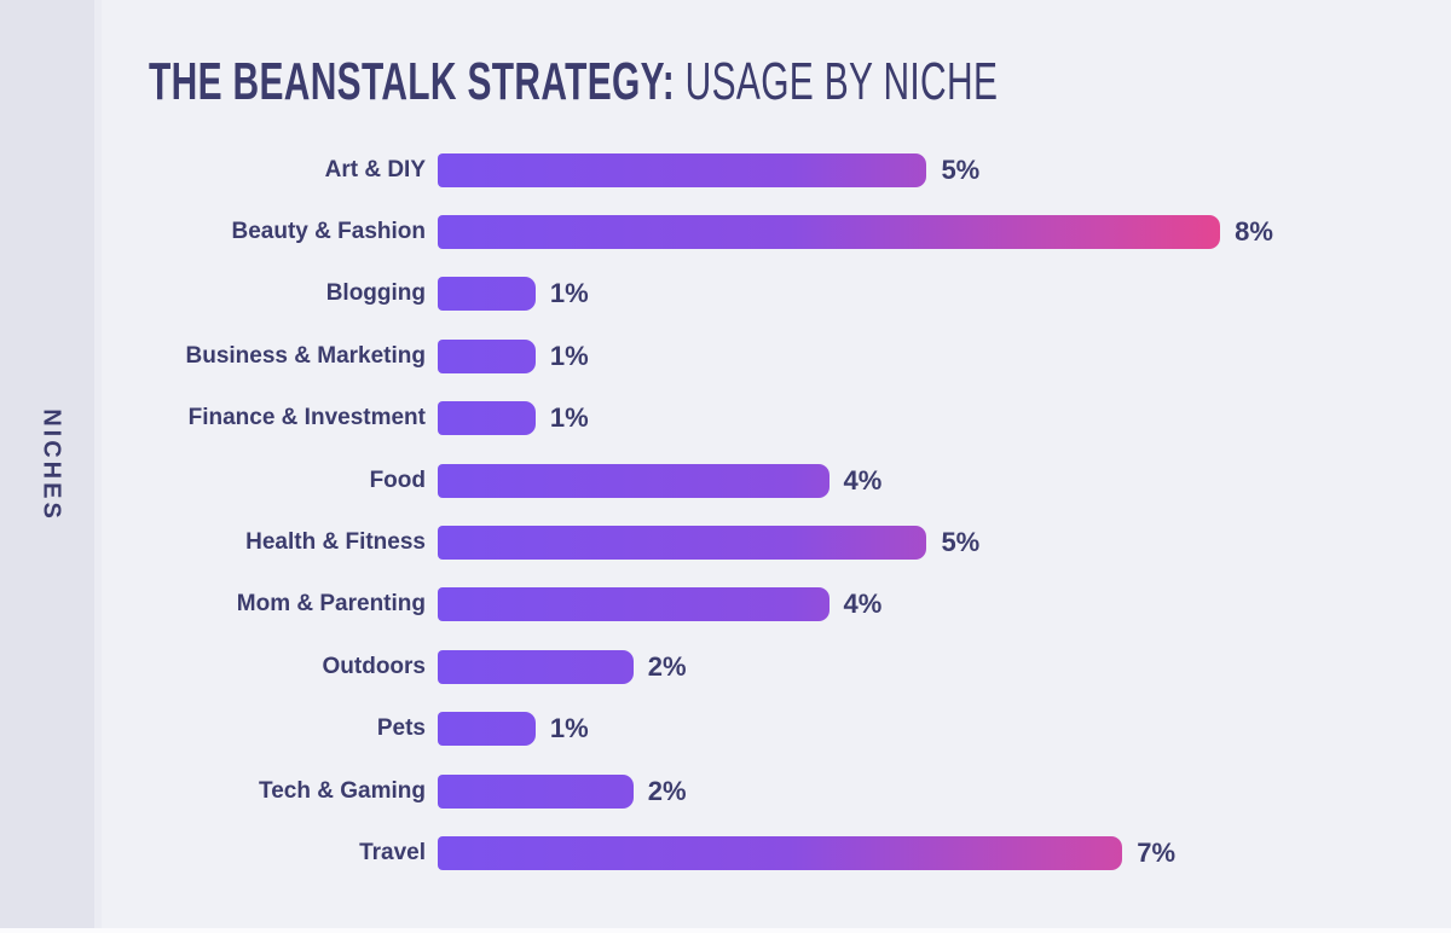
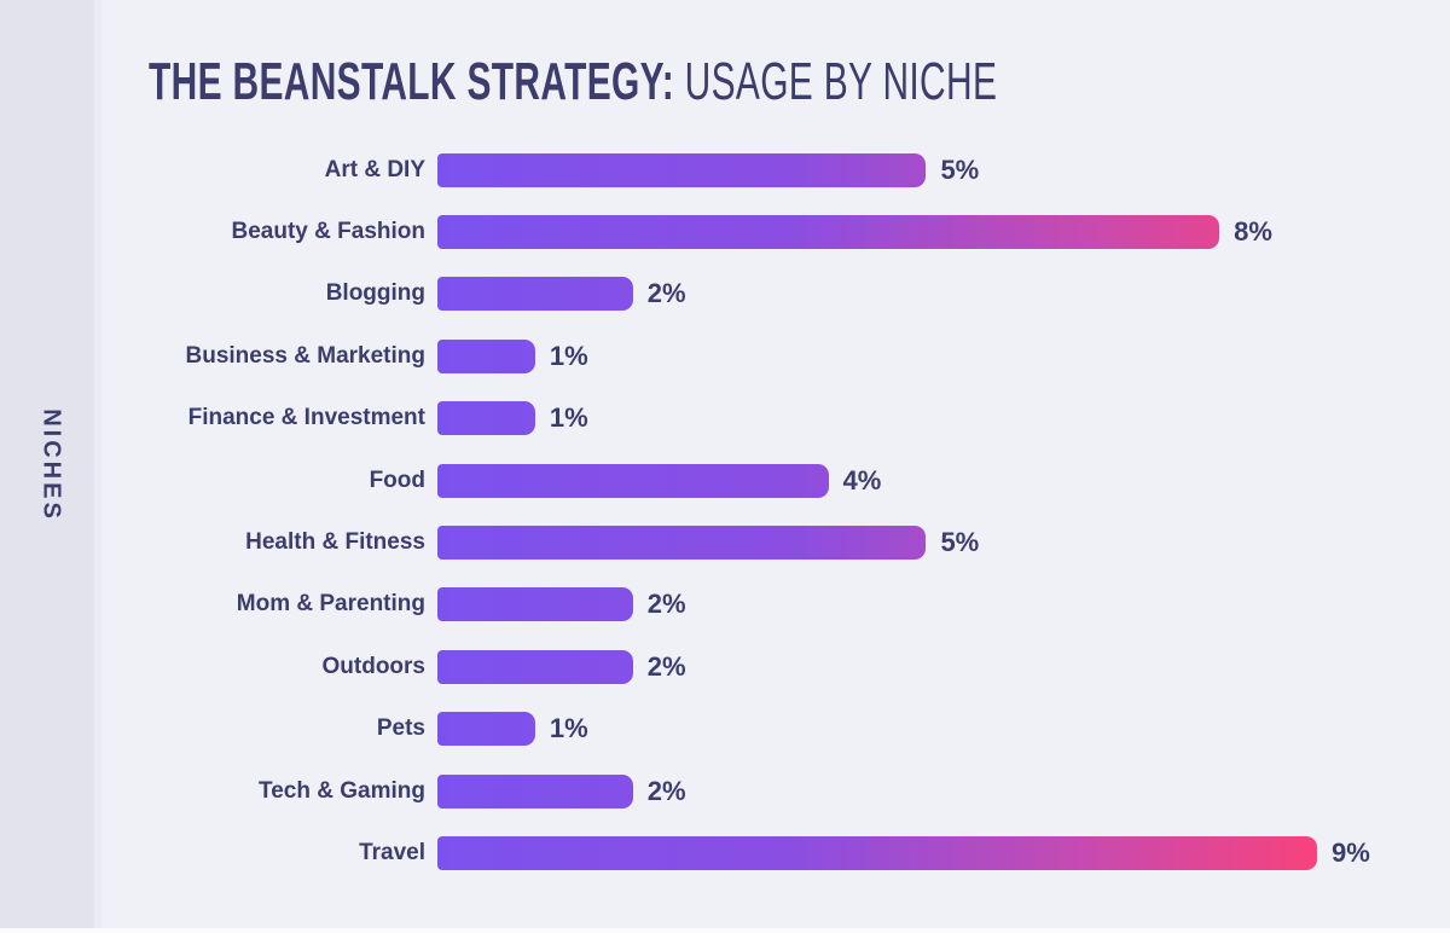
Blogging: 1% -> 2%
Mom & Parenting: 4% -> 2%
Travel: 7% -> 9%
